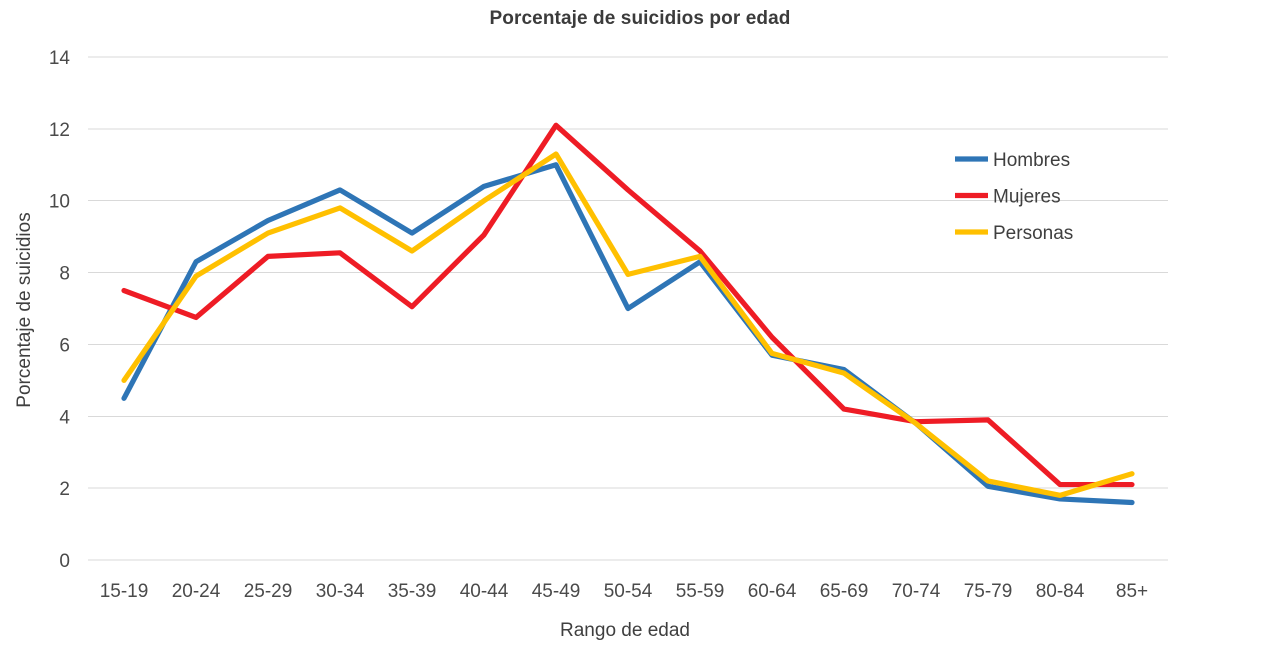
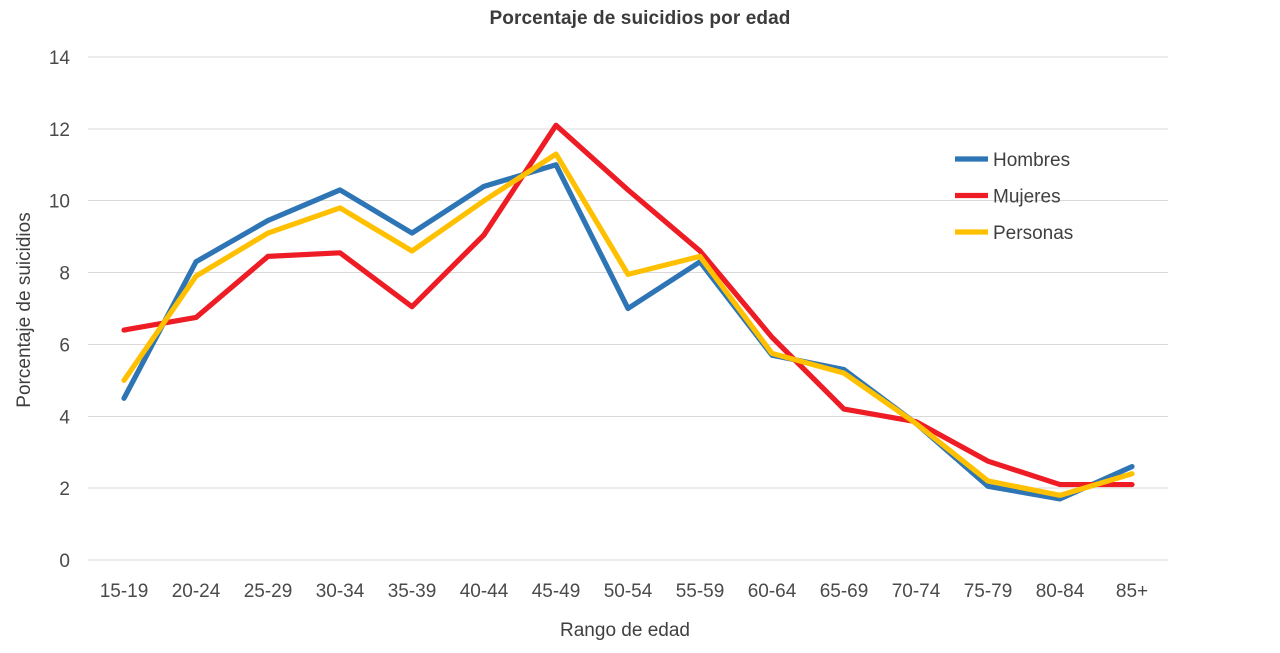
Mujeres/15-19: 7.5 -> 6.4
Mujeres/75-79: 3.9 -> 2.8
Hombres/85+: 1.6 -> 2.6
